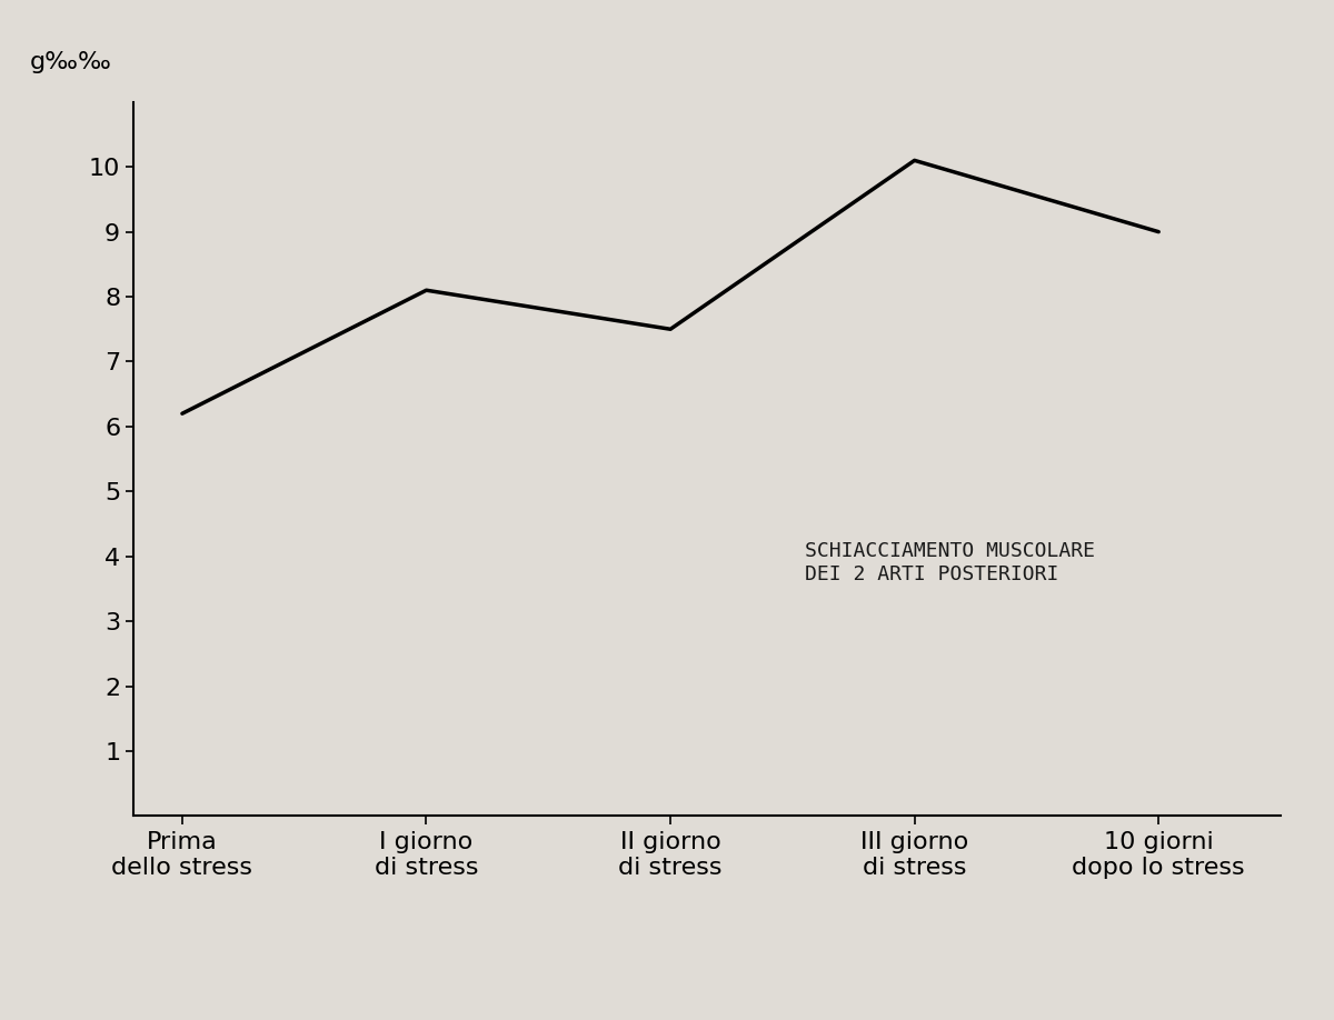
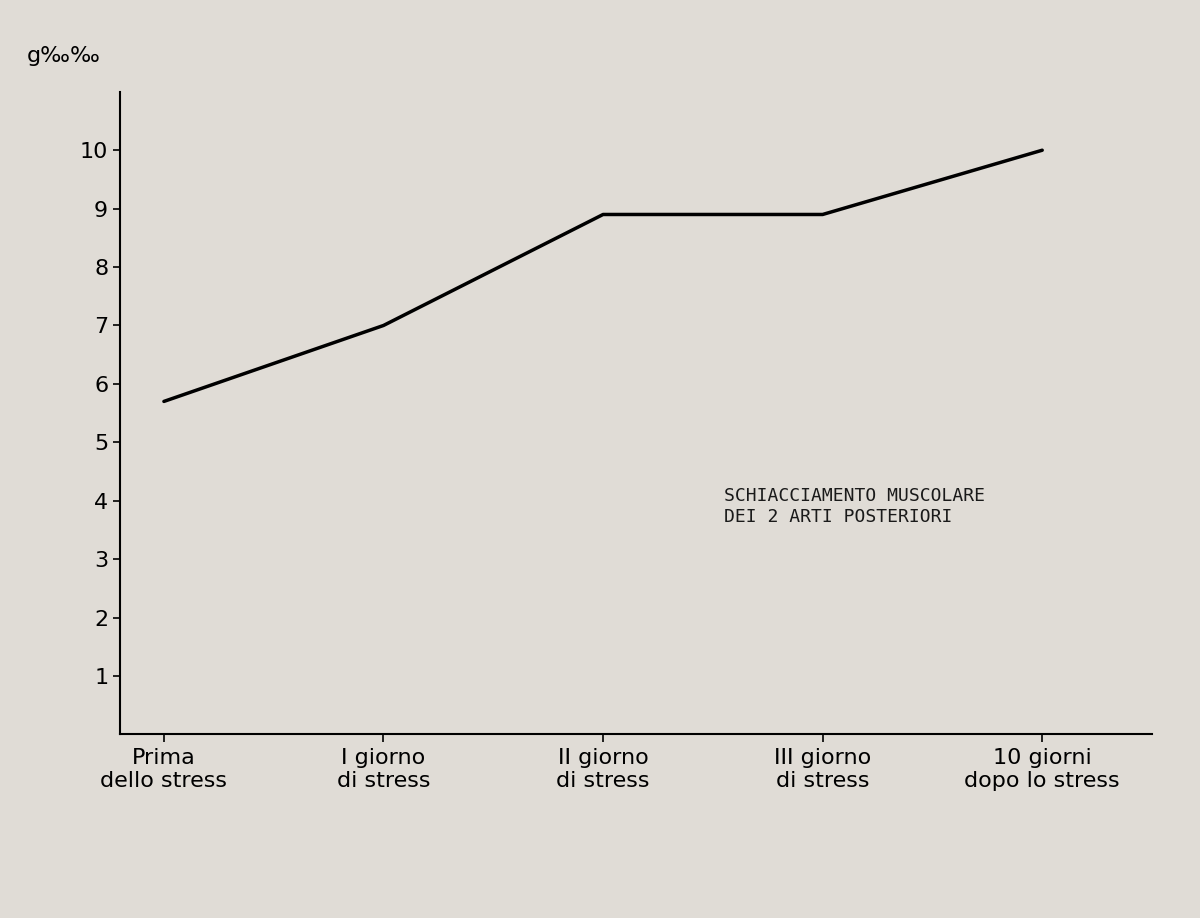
Prima dello stress: 6.2 -> 5.7
I giorno di stress: 8.1 -> 7.0
II giorno di stress: 7.5 -> 8.9
III giorno di stress: 10.1 -> 8.9
10 giorni dopo lo stress: 9.0 -> 10.0
